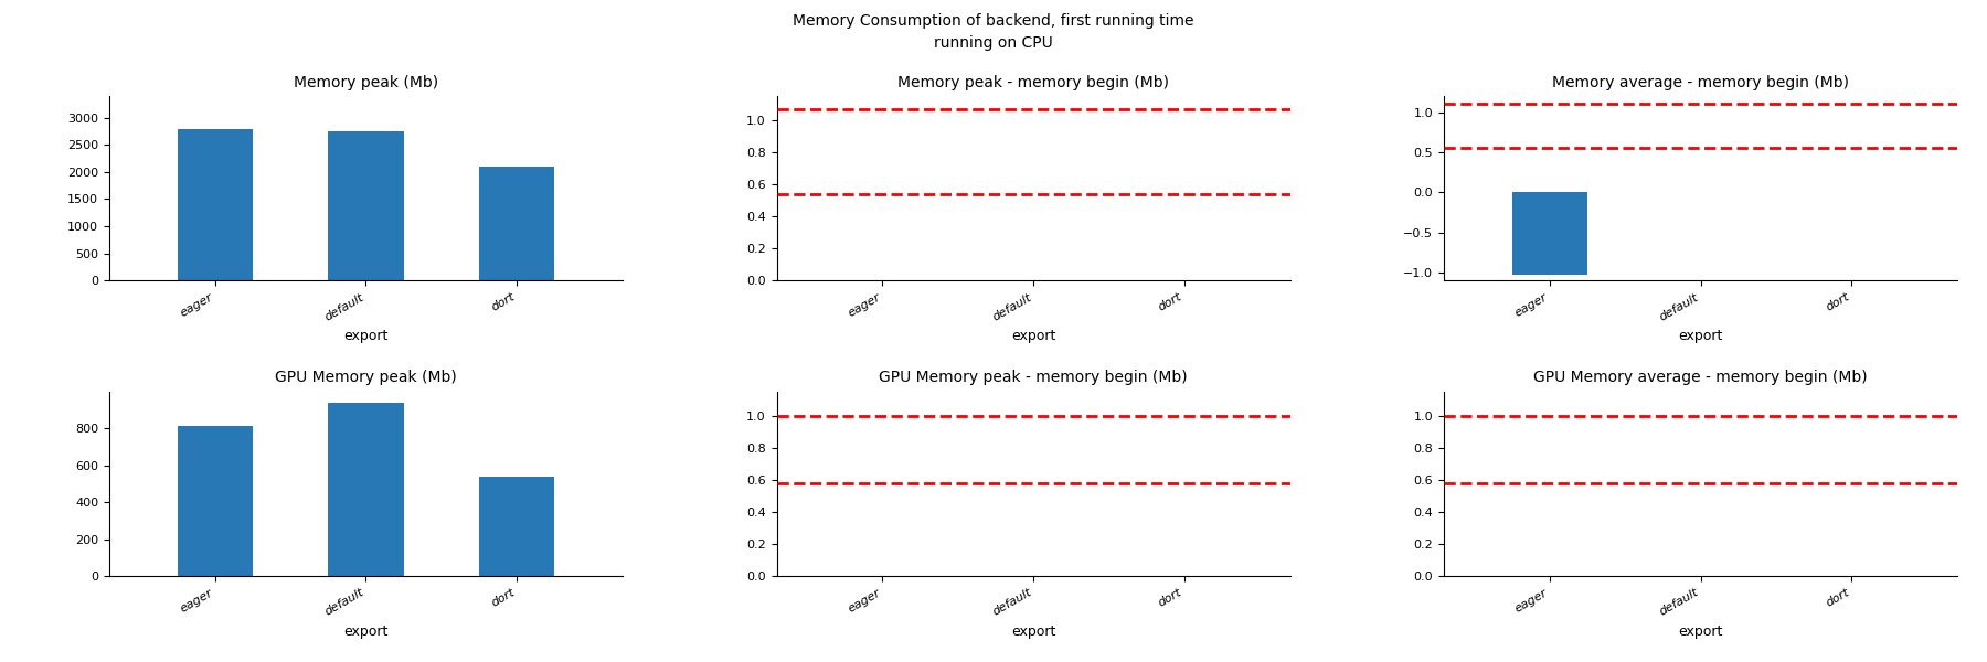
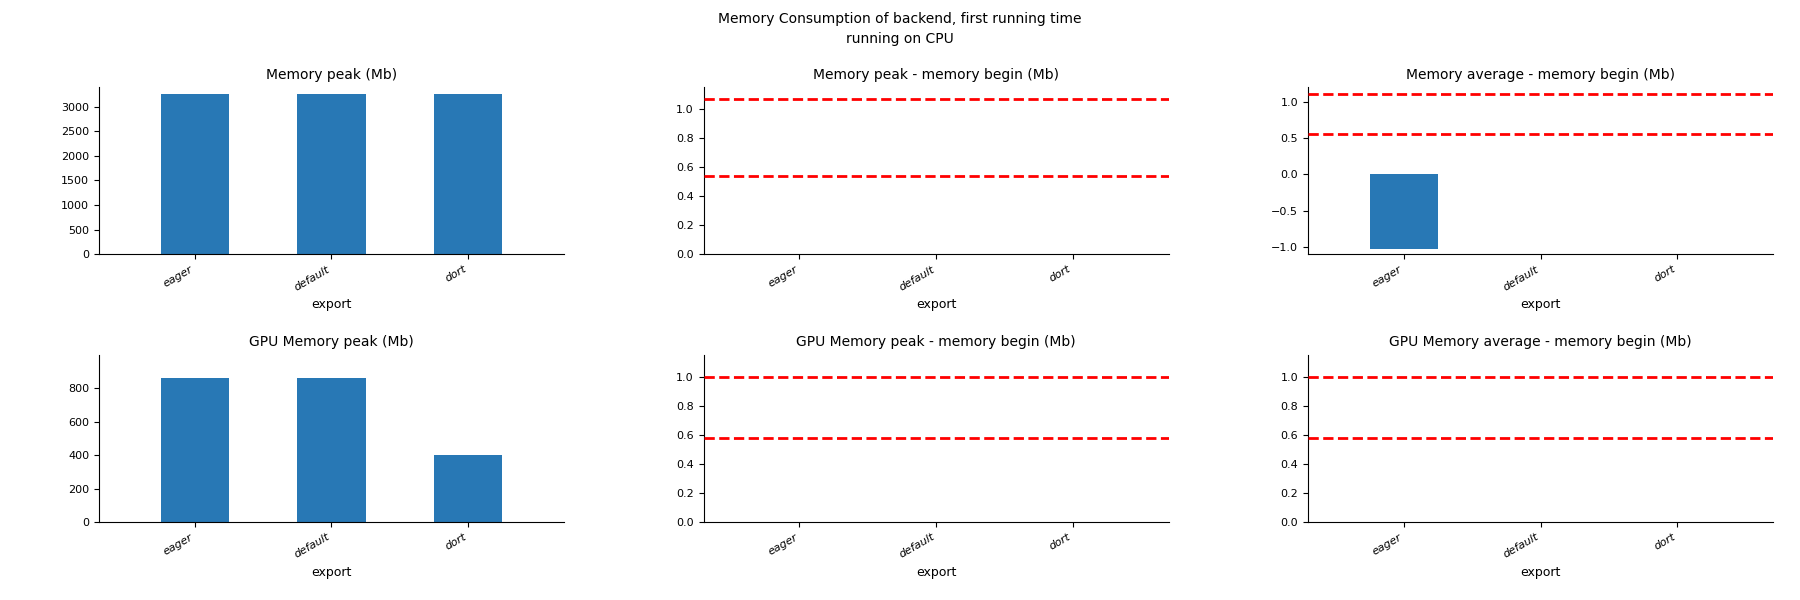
Memory peak (Mb)/eager: 2800 -> 3250
Memory peak (Mb)/default: 2750 -> 3250
Memory peak (Mb)/dort: 2100 -> 3250
GPU Memory peak (Mb)/eager: 810 -> 860
GPU Memory peak (Mb)/default: 940 -> 860
GPU Memory peak (Mb)/dort: 540 -> 400
